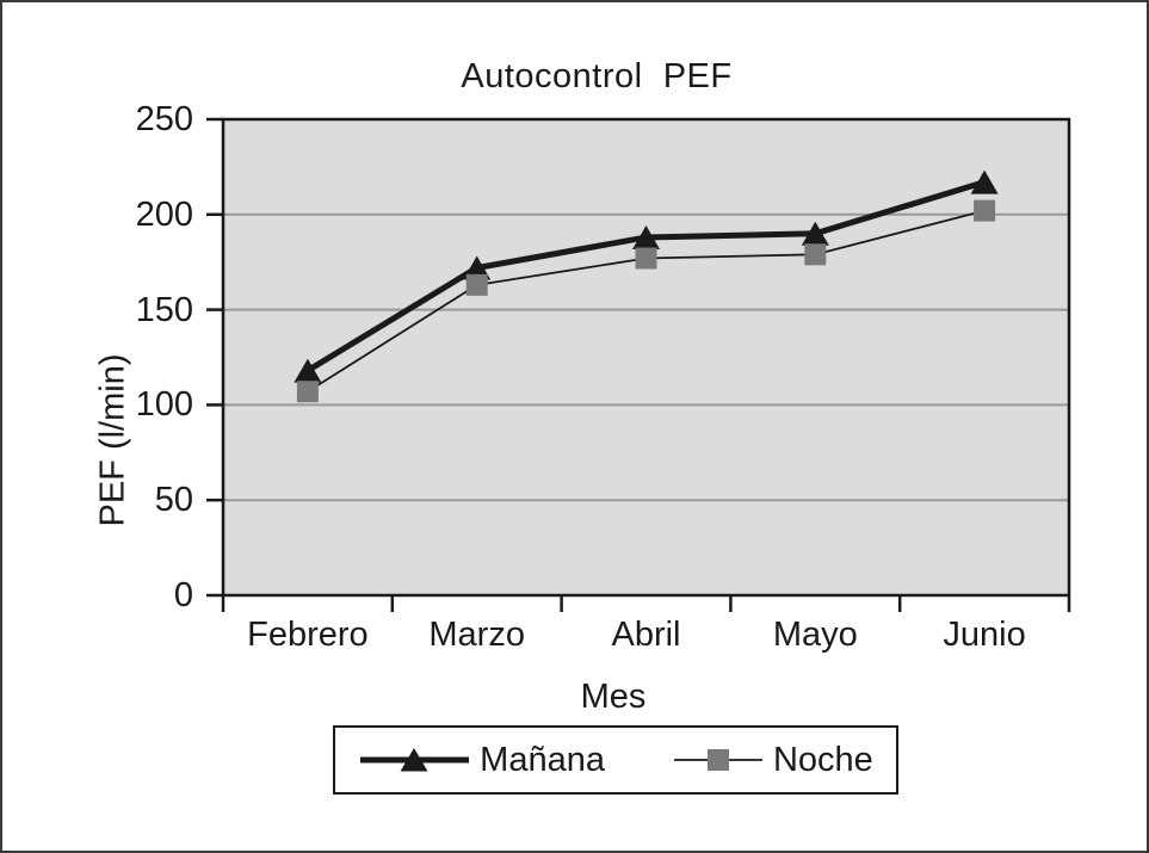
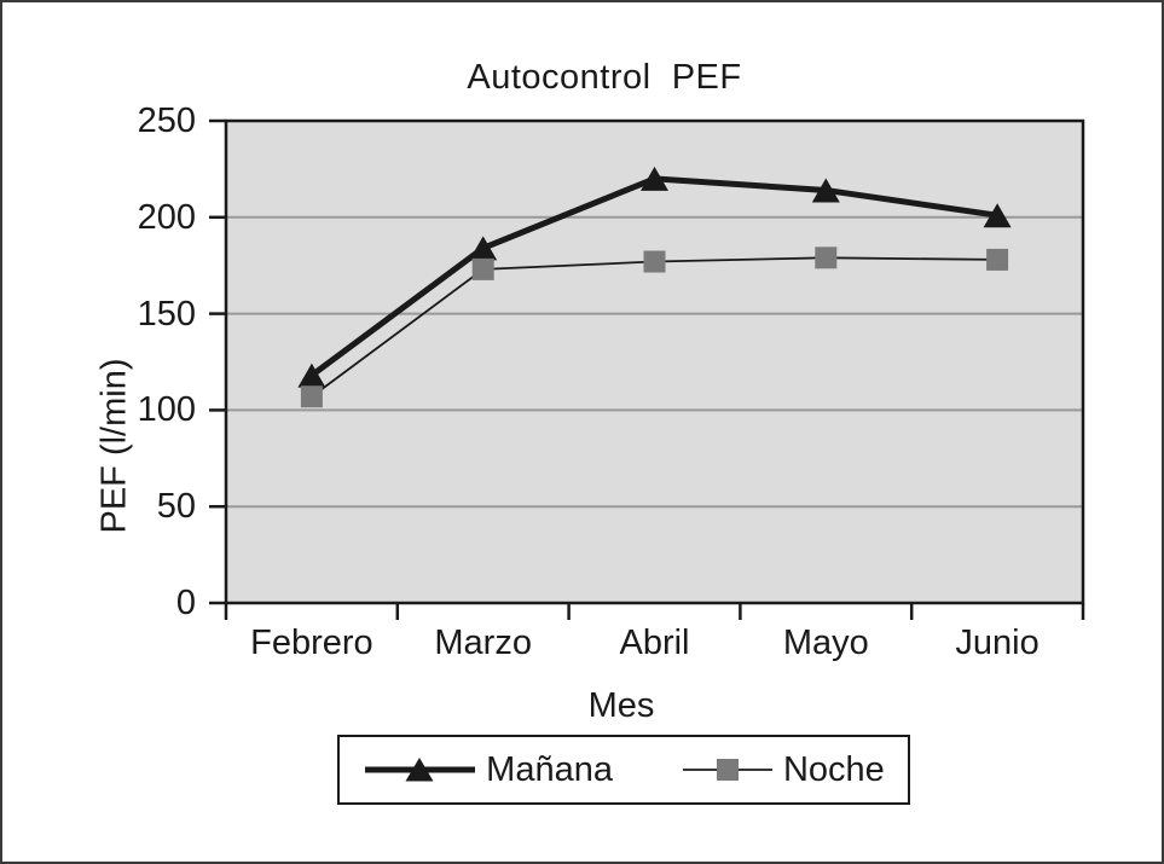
Mañana/Marzo: 172 -> 184
Noche/Marzo: 163 -> 173
Mañana/Abril: 188 -> 220
Mañana/Mayo: 190 -> 214
Mañana/Junio: 217 -> 201
Noche/Junio: 202 -> 178
